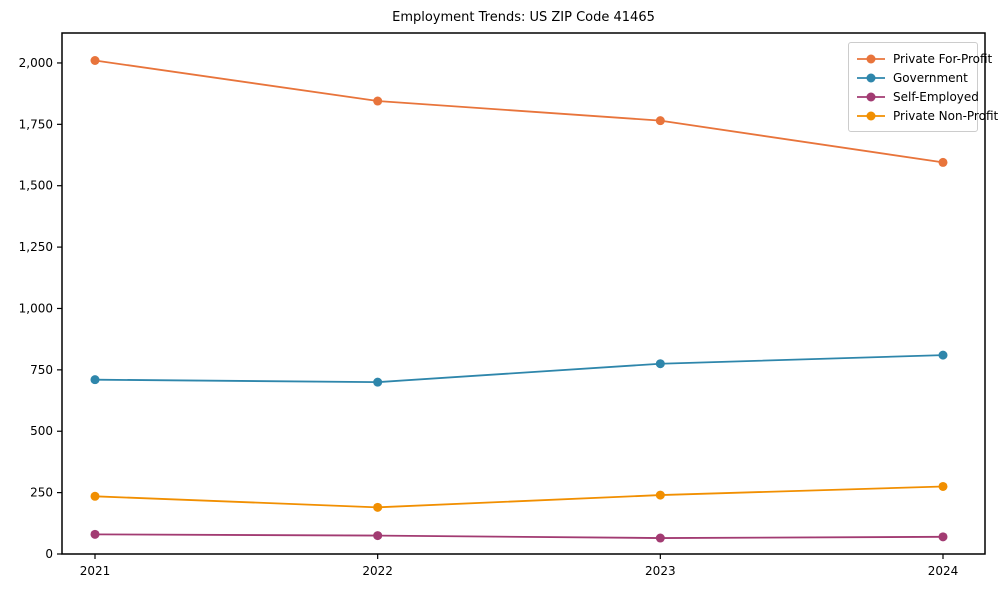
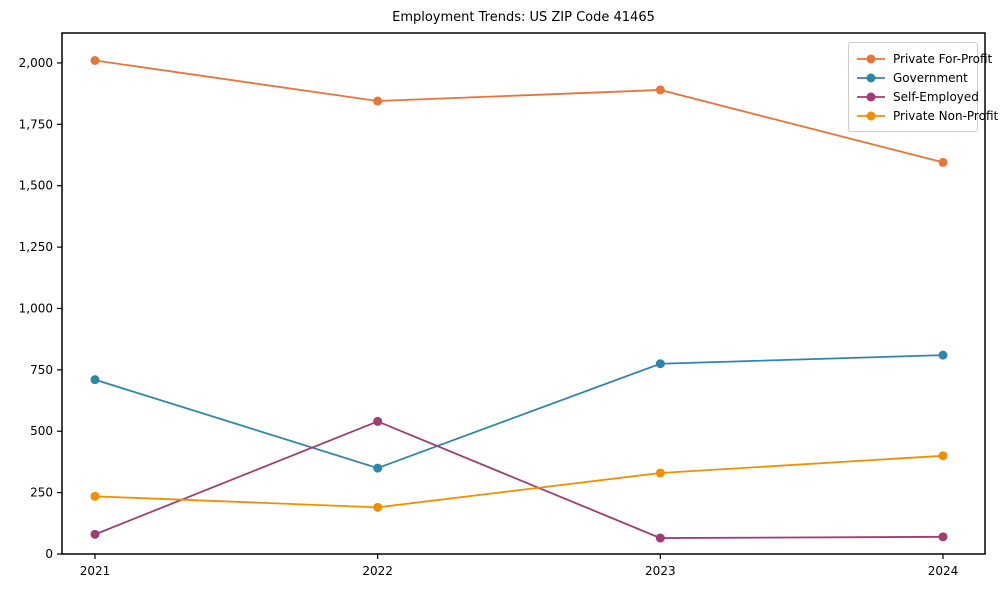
Government/2022: 700 -> 350
Self-Employed/2022: 80 -> 540
Private For-Profit/2023: 1760 -> 1890
Private Non-Profit/2023: 240 -> 330
Private Non-Profit/2024: 280 -> 400
